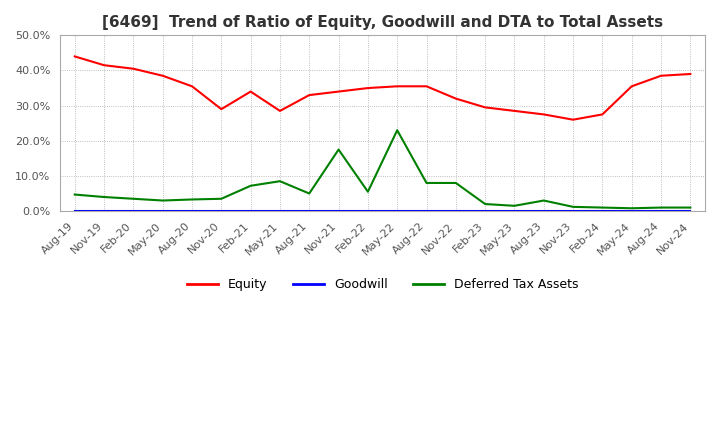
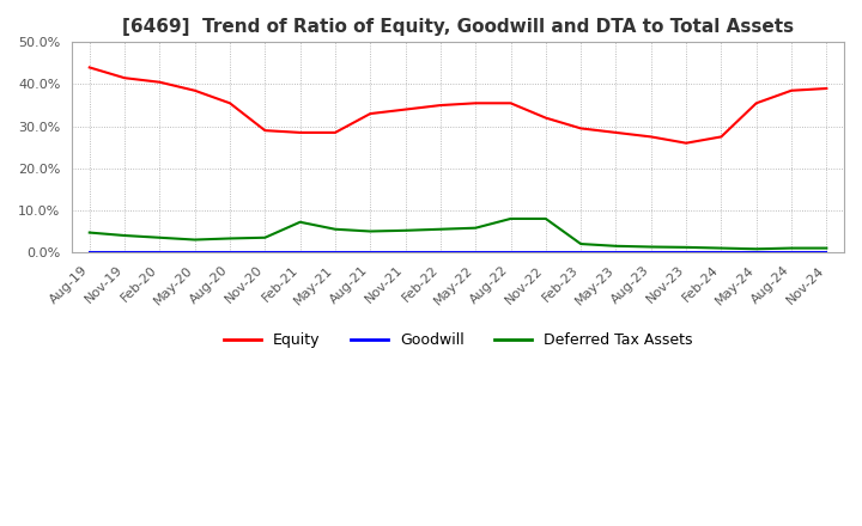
Equity/Feb-21: 34.0% -> 28.5%
Deferred Tax Assets/May-21: 8.5% -> 5.5%
Deferred Tax Assets/Nov-21: 17.5% -> 5.2%
Deferred Tax Assets/May-22: 23.0% -> 5.8%
Deferred Tax Assets/Aug-23: 3.0% -> 1.3%
